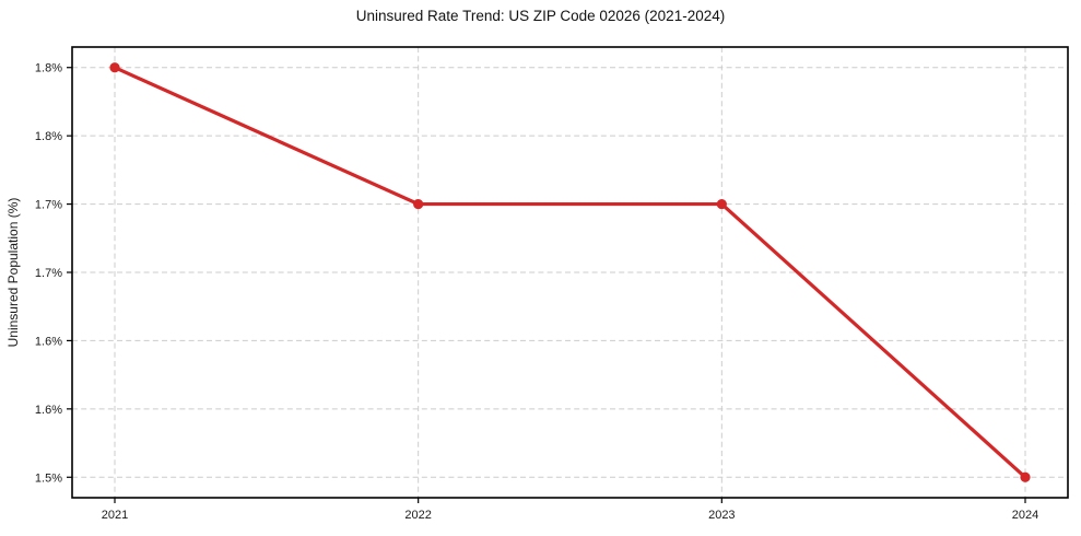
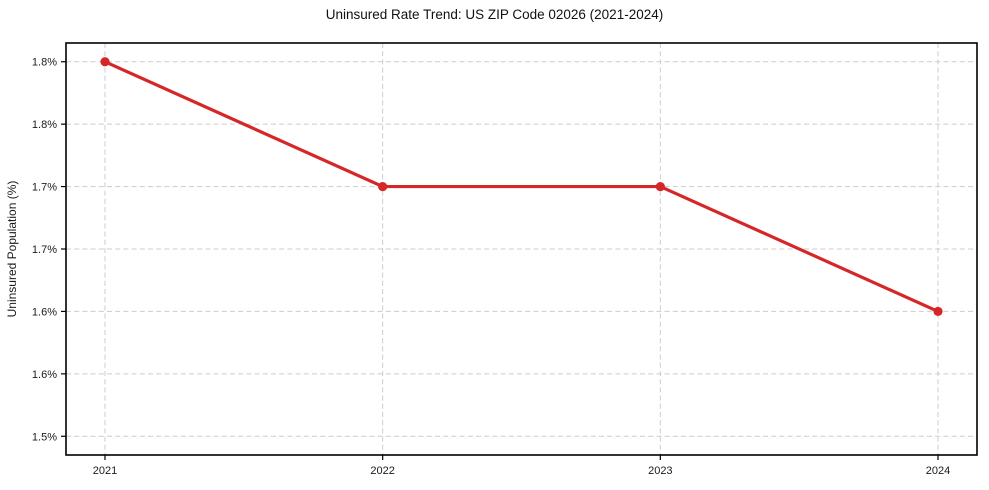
2024: 1.5% -> 1.6%
